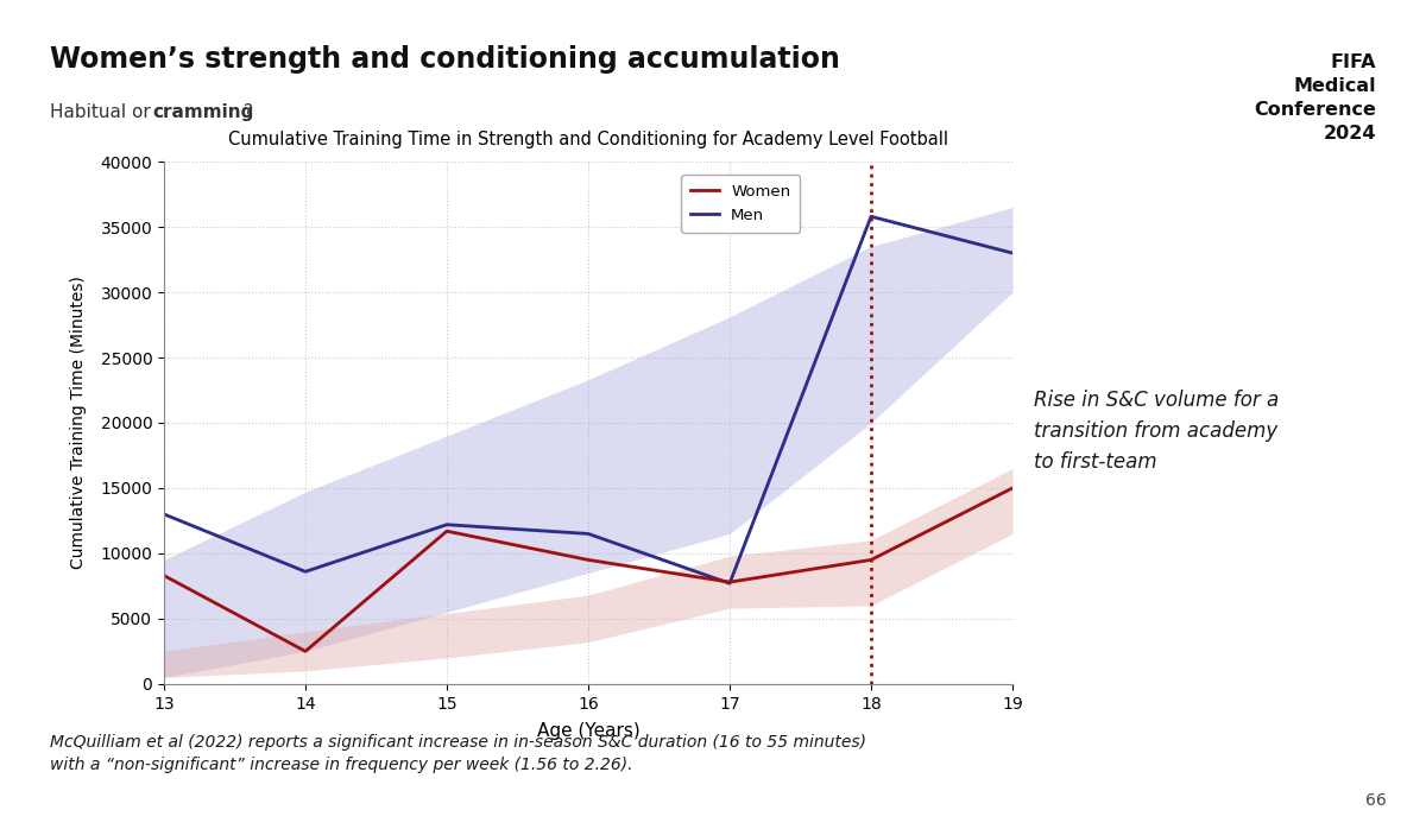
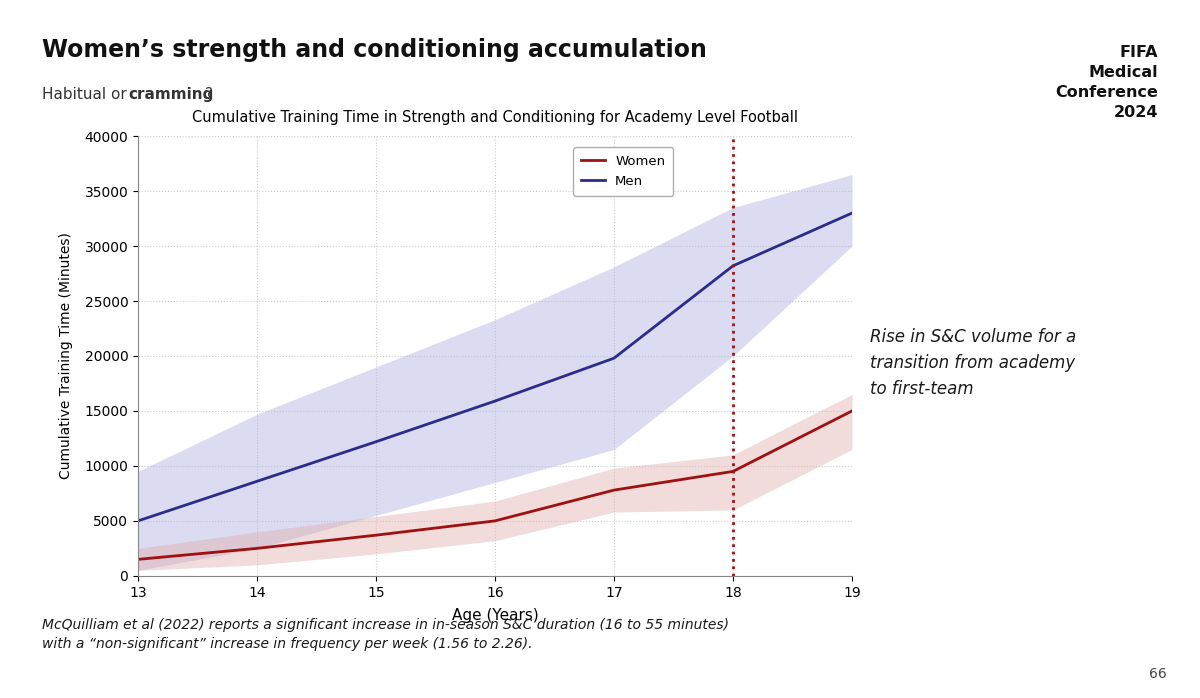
Men/13: 13000 -> 5000
Women/13: 8300 -> 1500
Women/15: 11700 -> 3700
Men/16: 11500 -> 15900
Women/16: 9500 -> 5000
Men/17: 7700 -> 19800
Men/18: 35800 -> 28200
